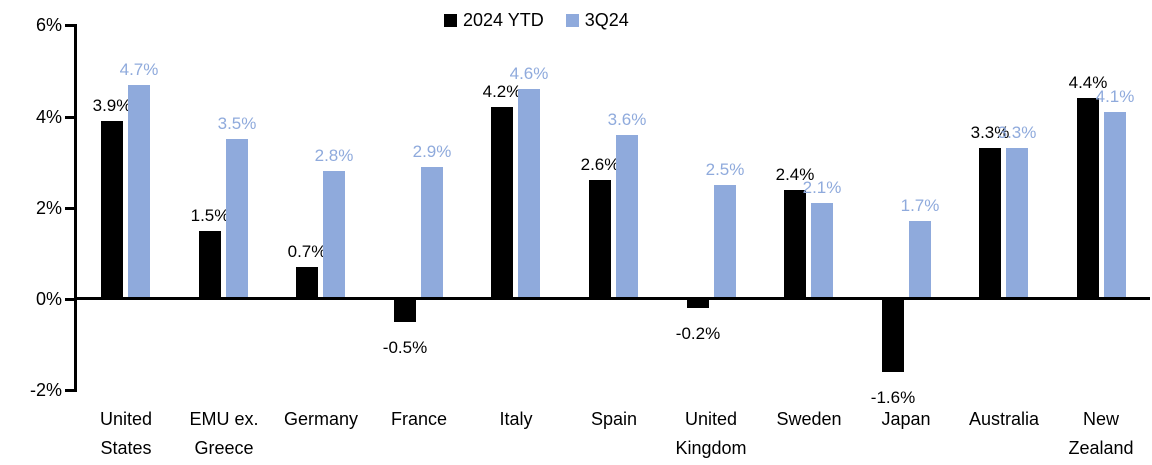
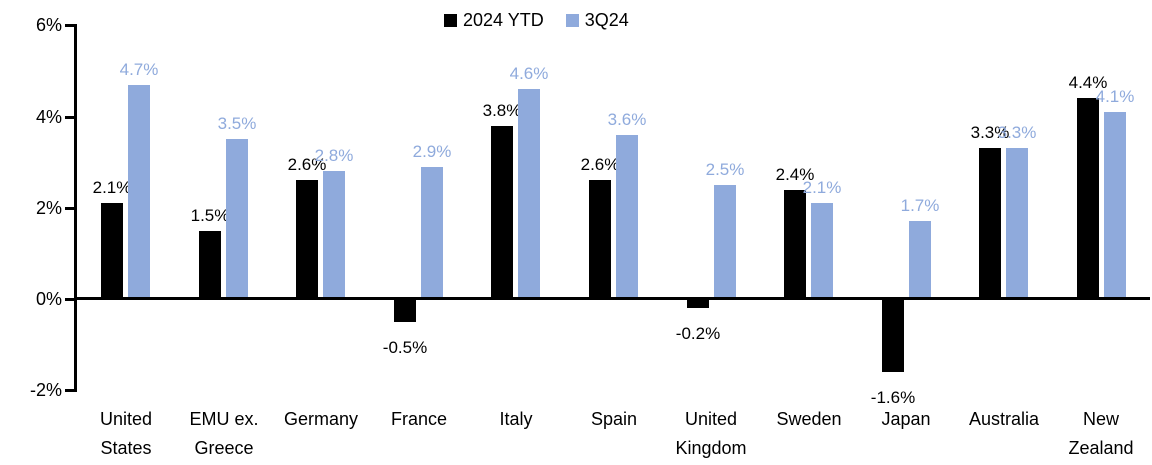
2024 YTD/United States: 3.9% -> 2.1%
2024 YTD/Germany: 0.7% -> 2.6%
2024 YTD/Italy: 4.2% -> 3.8%
